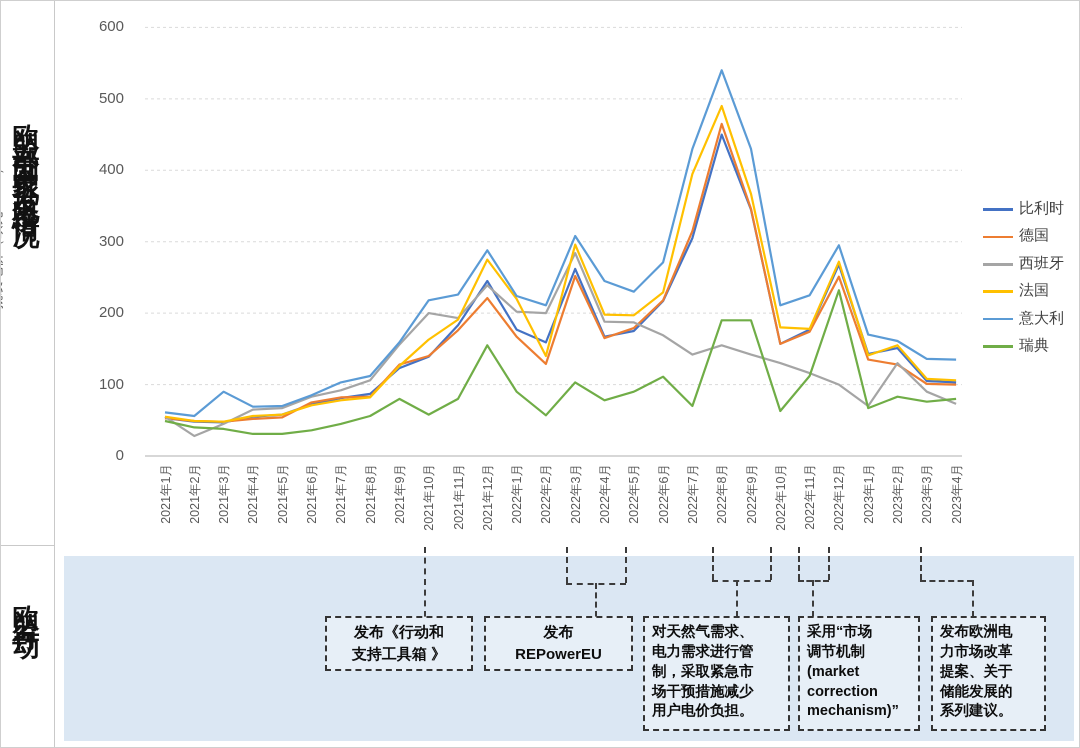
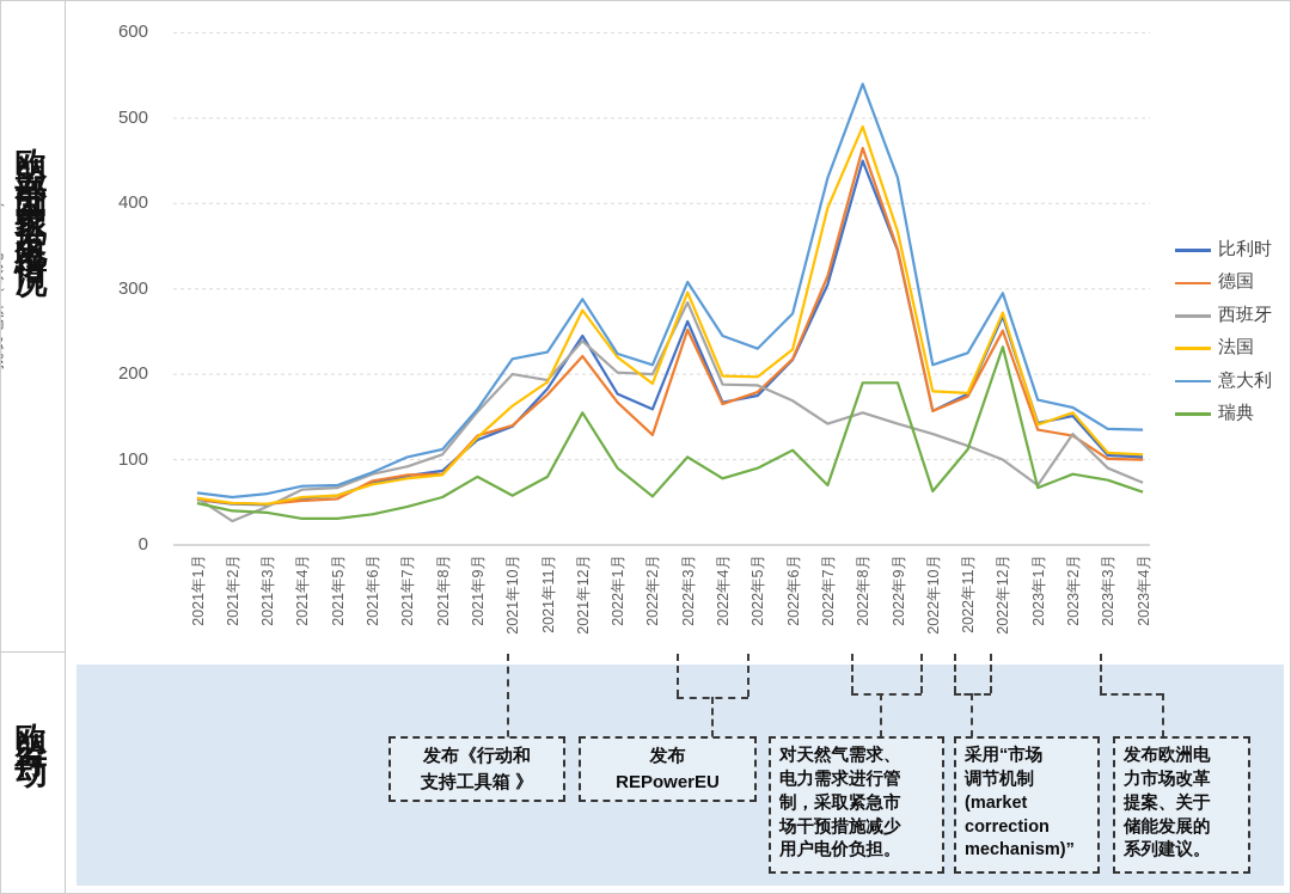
意大利/2021年3月: 90 -> 60
法国/2022年2月: 140 -> 190
瑞典/2023年4月: 80 -> 60
